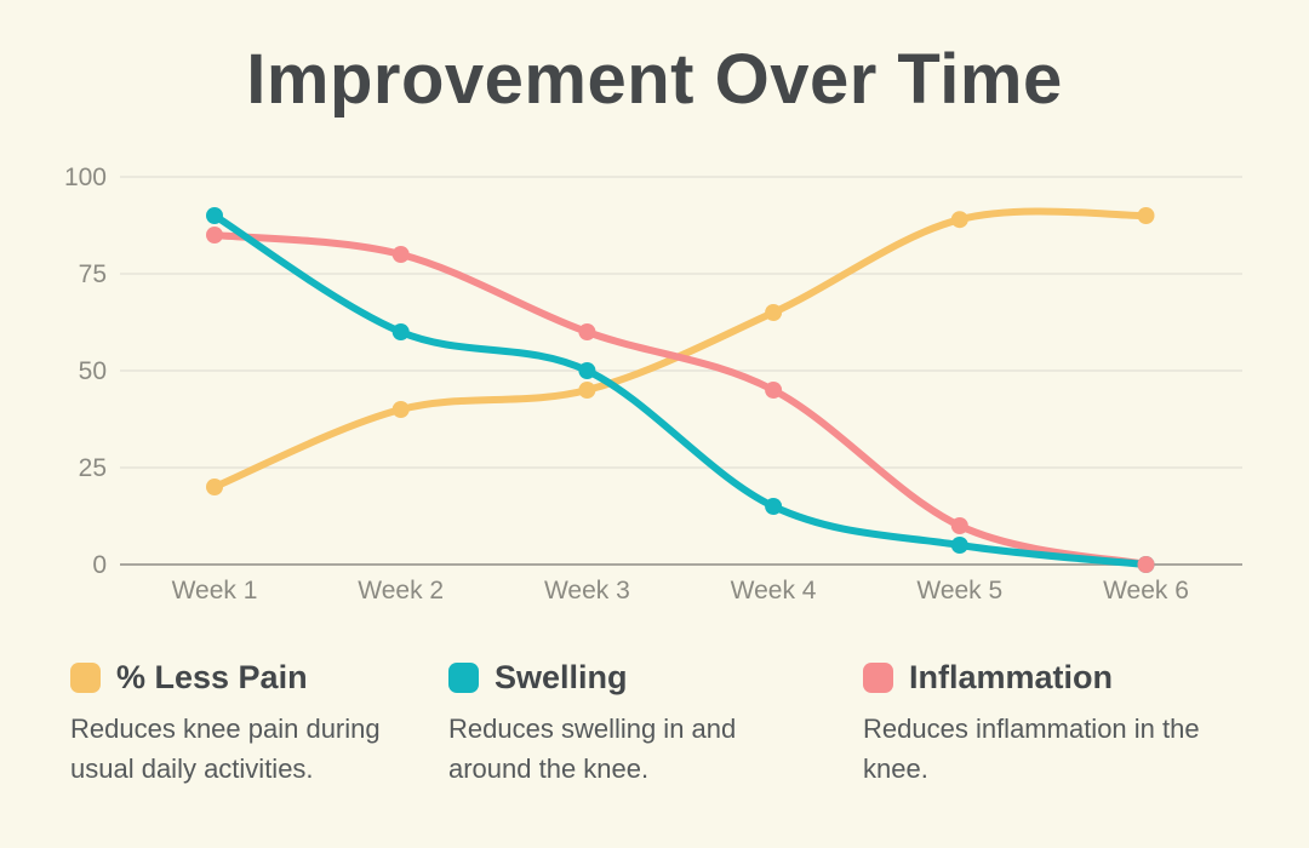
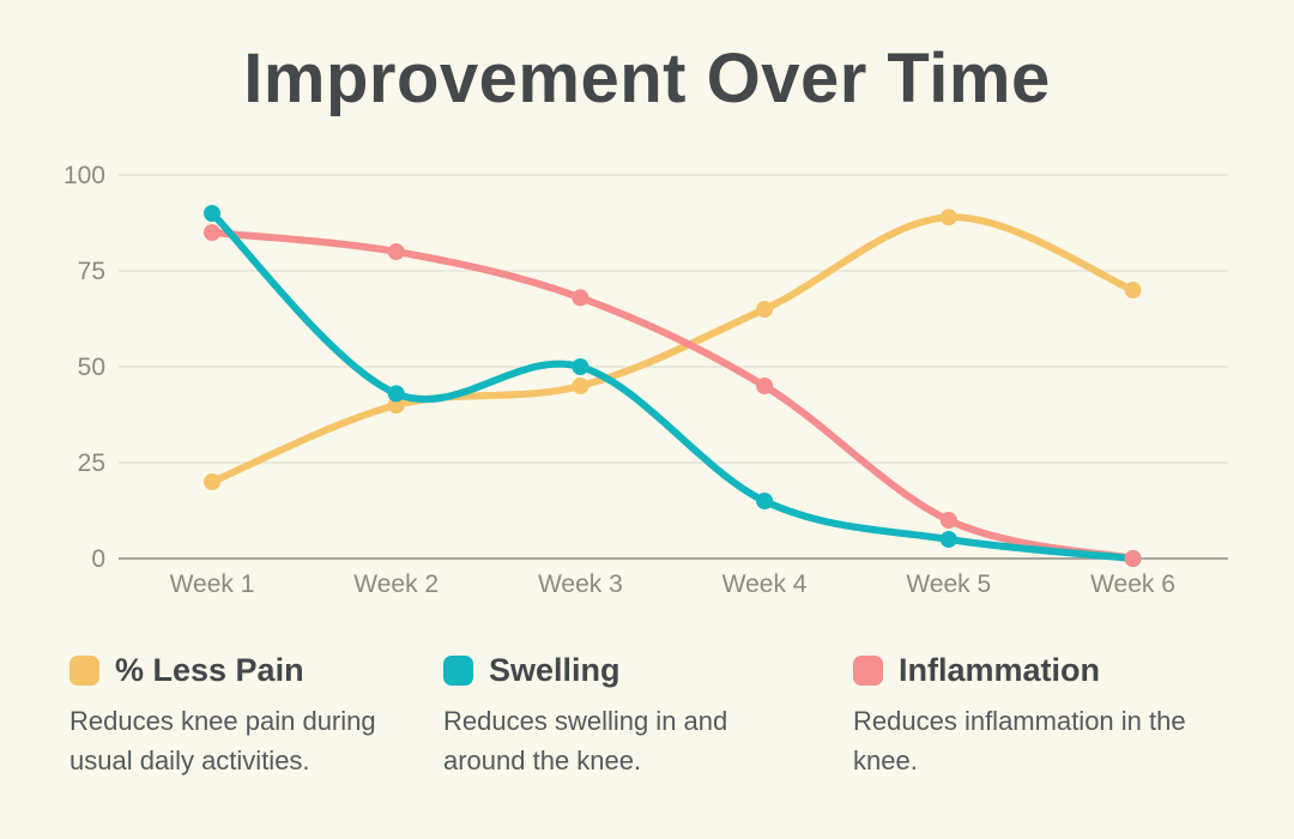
Swelling/Week 2: 60 -> 43
Inflammation/Week 3: 60 -> 68
% Less Pain/Week 6: 90 -> 70
